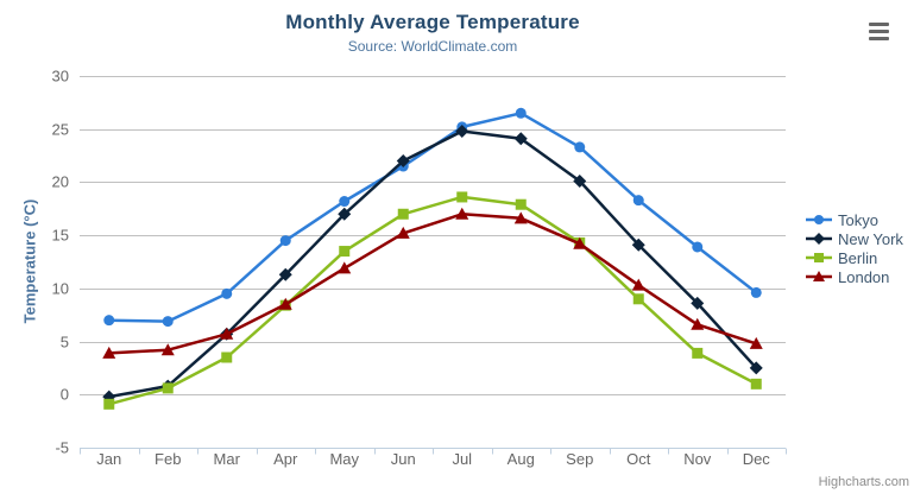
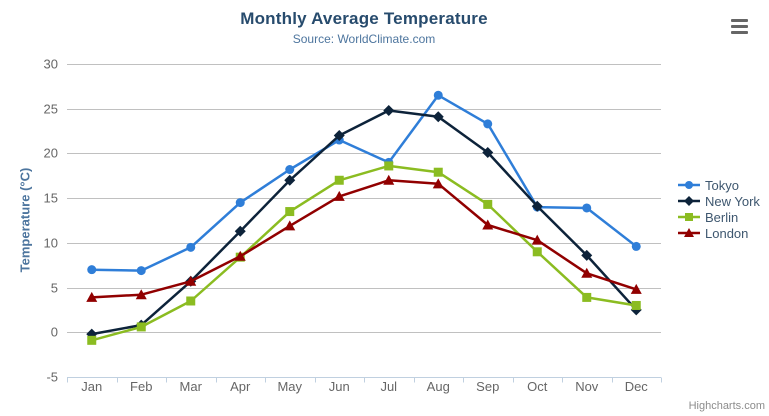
Tokyo/Jul: 25 -> 19
London/Sep: 14 -> 12
Tokyo/Oct: 18 -> 14
Berlin/Dec: 1 -> 3
